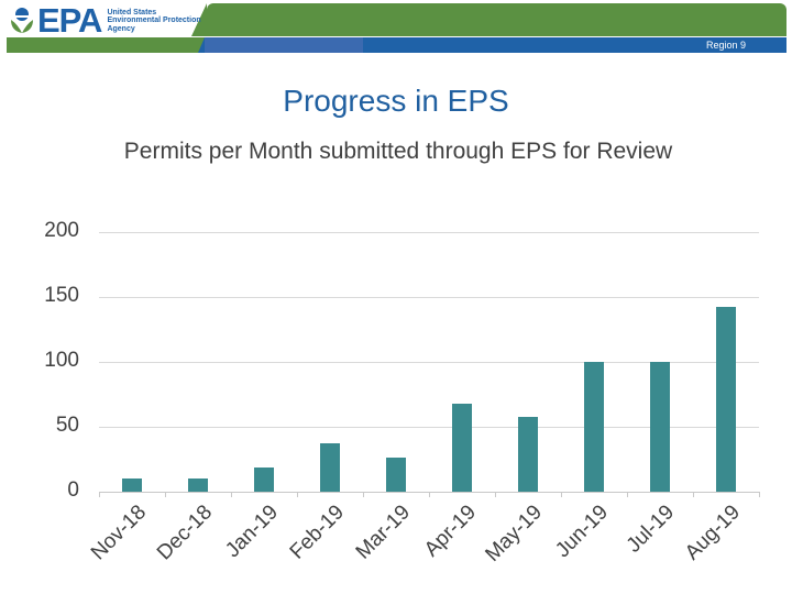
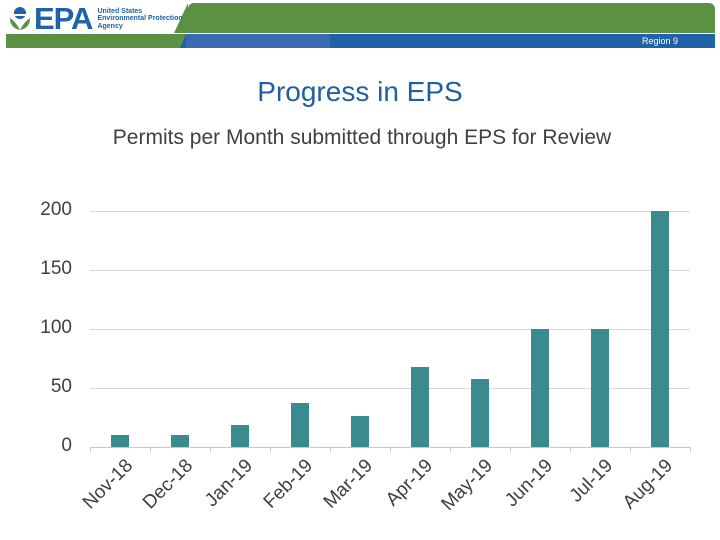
Aug-19: 142 -> 200
